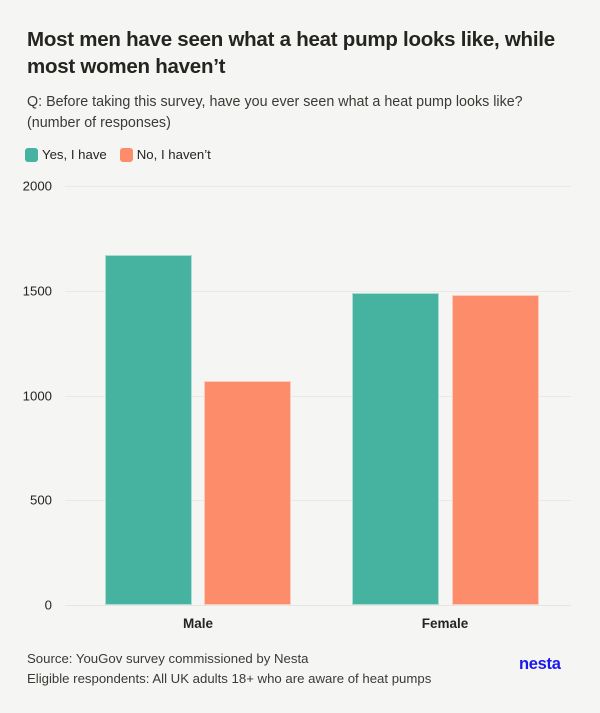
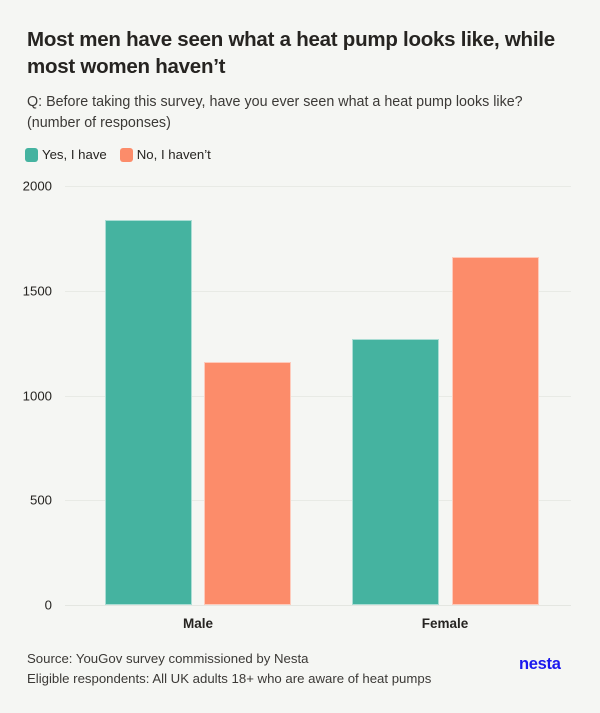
Yes, I have/Male: 1670 -> 1840
No, I haven’t/Male: 1070 -> 1160
Yes, I have/Female: 1490 -> 1270
No, I haven’t/Female: 1480 -> 1660
